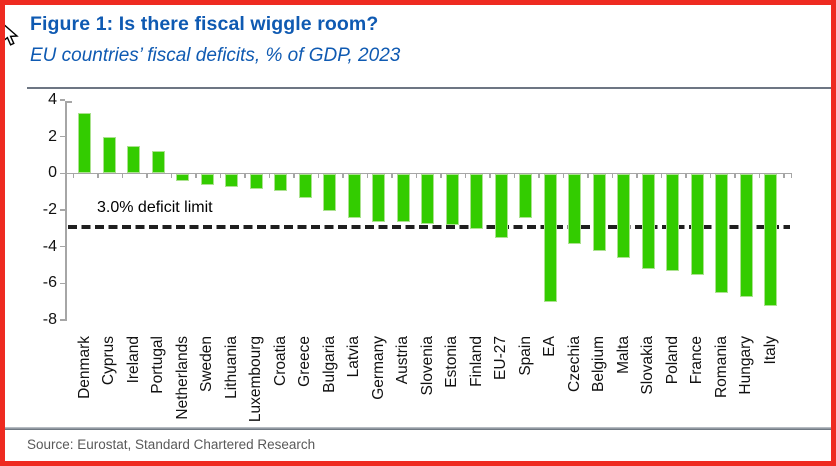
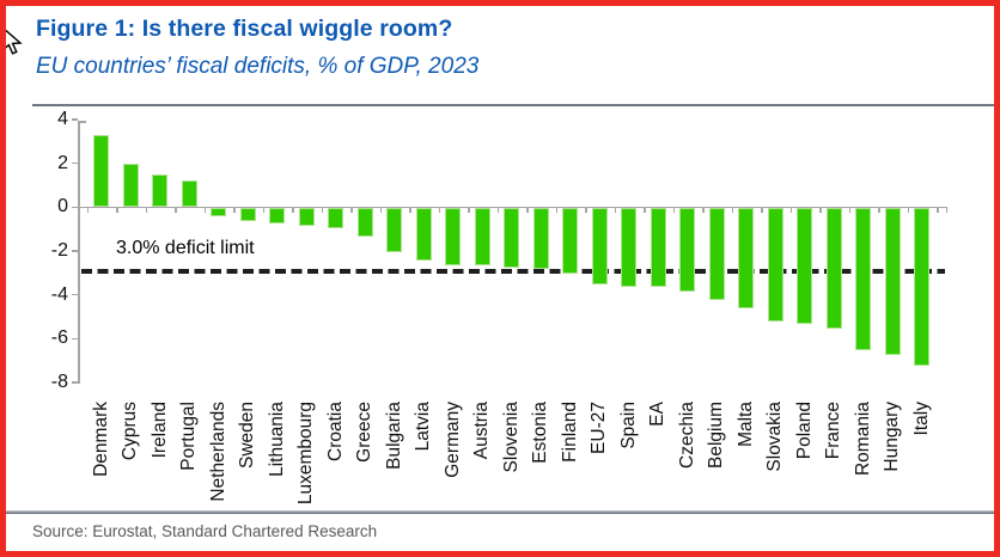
Spain: -2.4 -> -3.6
EA: -7.0 -> -3.6
